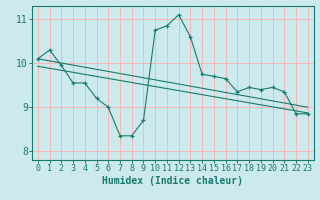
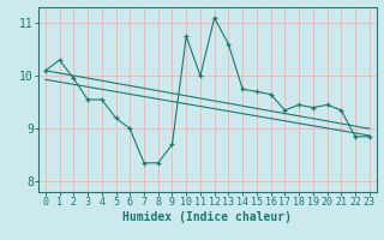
11: 10.85 -> 10.00
